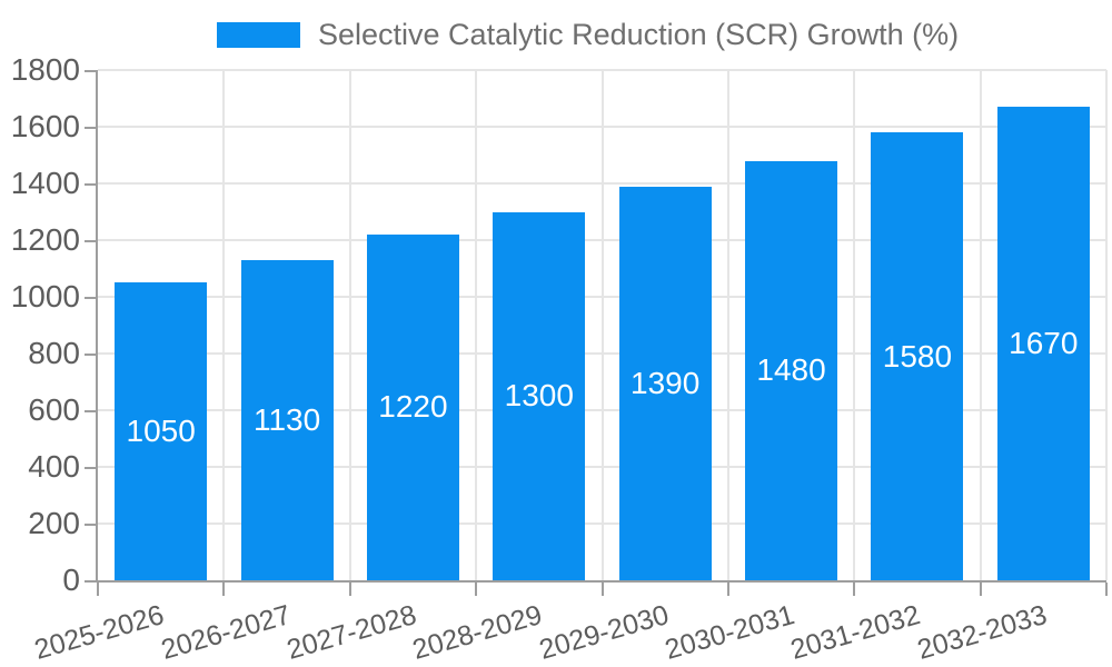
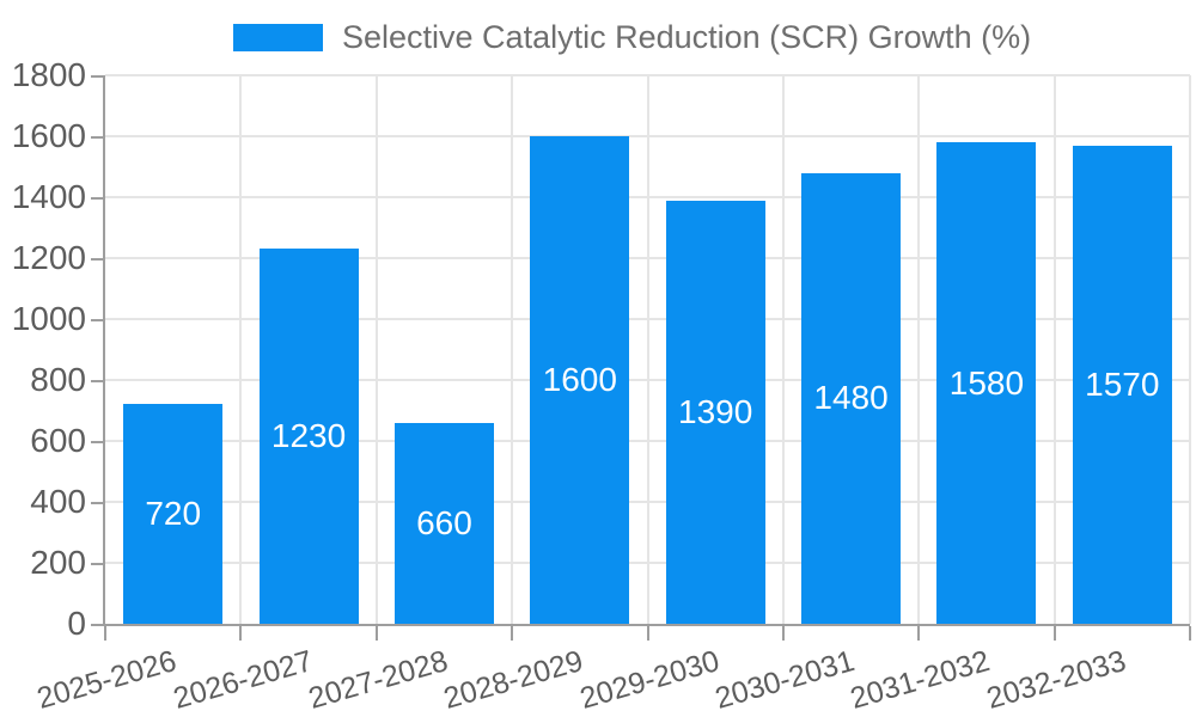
2025-2026: 1050 -> 720
2026-2027: 1130 -> 1230
2027-2028: 1220 -> 660
2028-2029: 1300 -> 1600
2032-2033: 1670 -> 1570
